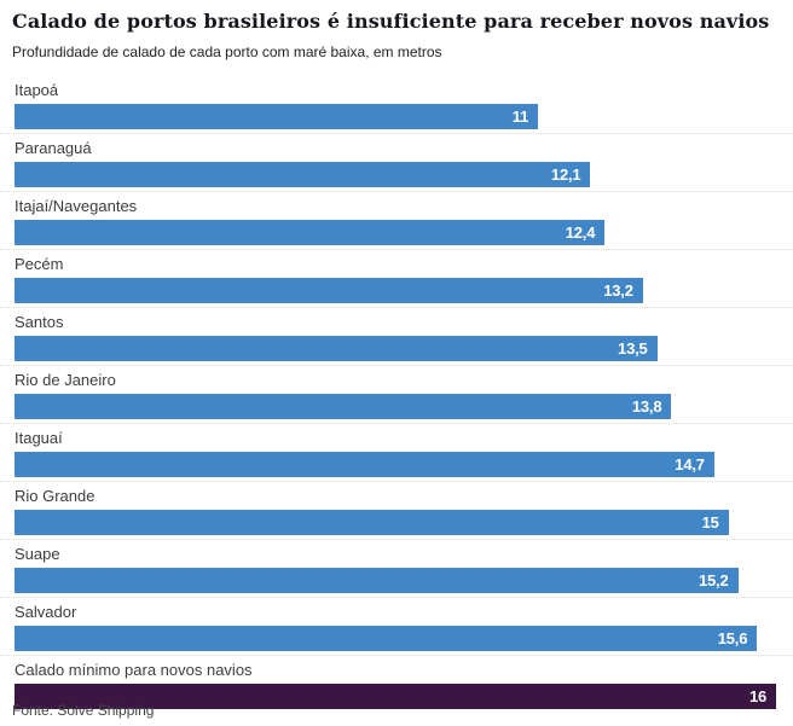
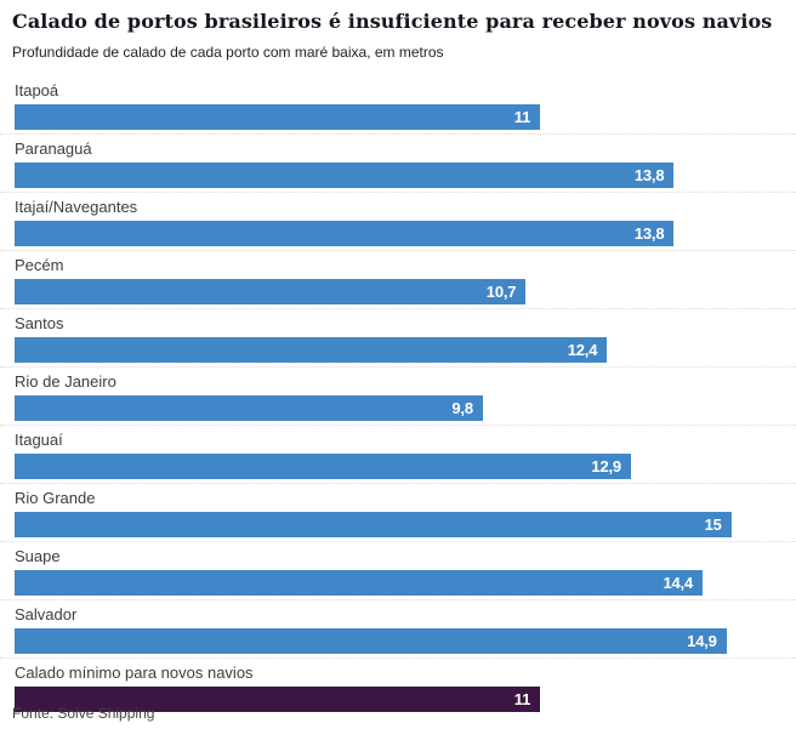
Paranaguá: 12,1 -> 13,8
Itajaí/Navegantes: 12,4 -> 13,8
Pecém: 13,2 -> 10,7
Santos: 13,5 -> 12,4
Rio de Janeiro: 13,8 -> 9,8
Itaguaí: 14,7 -> 12,9
Suape: 15,2 -> 14,4
Salvador: 15,6 -> 14,9
Calado mínimo para novos navios: 16 -> 11
